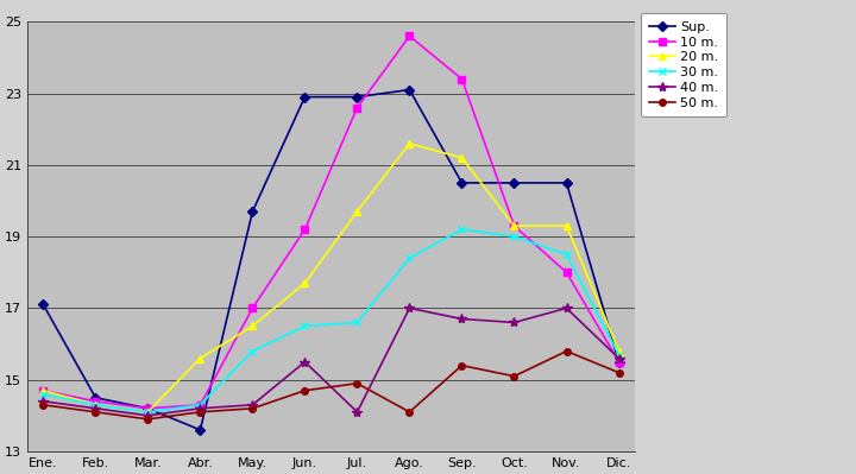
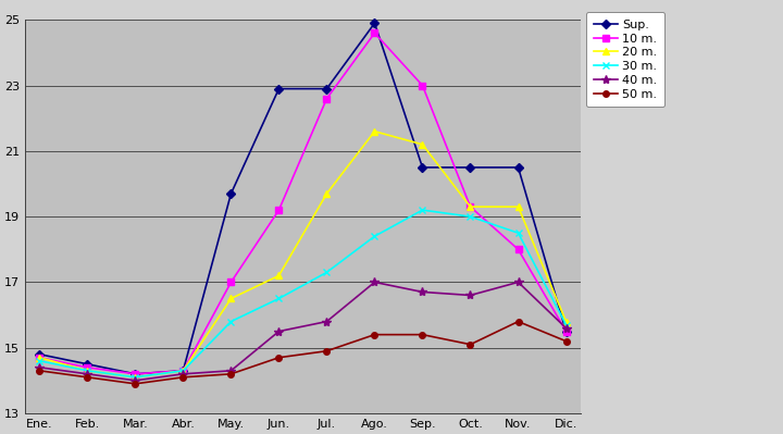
Sup./Ene.: 17.1 -> 14.8
Sup./Abr.: 13.6 -> 14.3
20 m./Abr.: 15.6 -> 14.3
20 m./Jun.: 17.7 -> 17.2
30 m./Jul.: 16.6 -> 17.3
40 m./Jul.: 14.1 -> 15.8
Sup./Ago.: 23.1 -> 24.9
50 m./Ago.: 14.1 -> 15.4
10 m./Sep.: 23.4 -> 23.0
